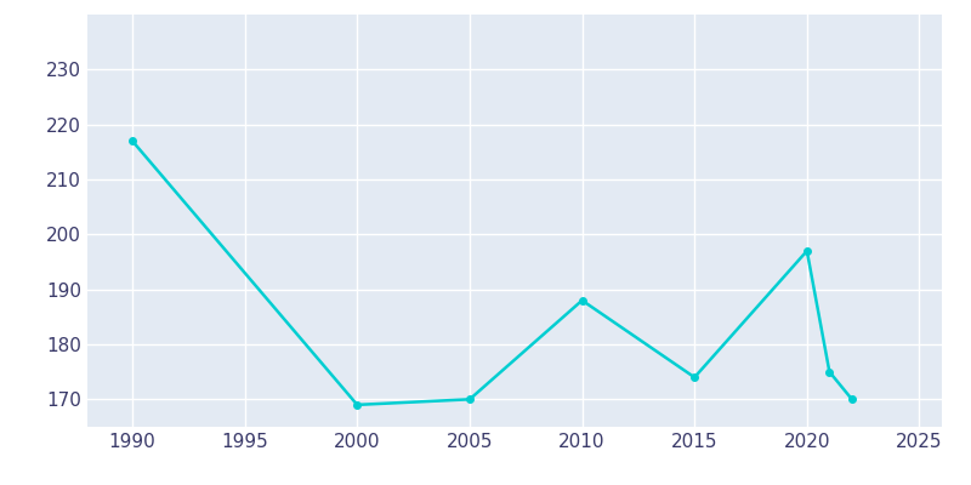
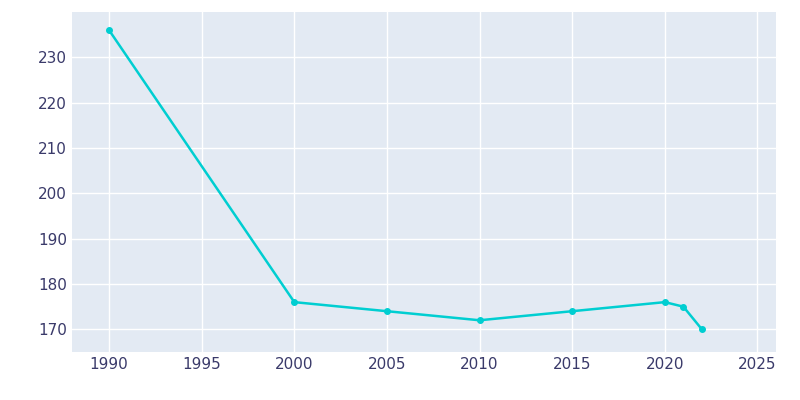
1990: 217 -> 236
2000: 169 -> 176
2005: 170 -> 174
2010: 188 -> 172
2020: 197 -> 176
